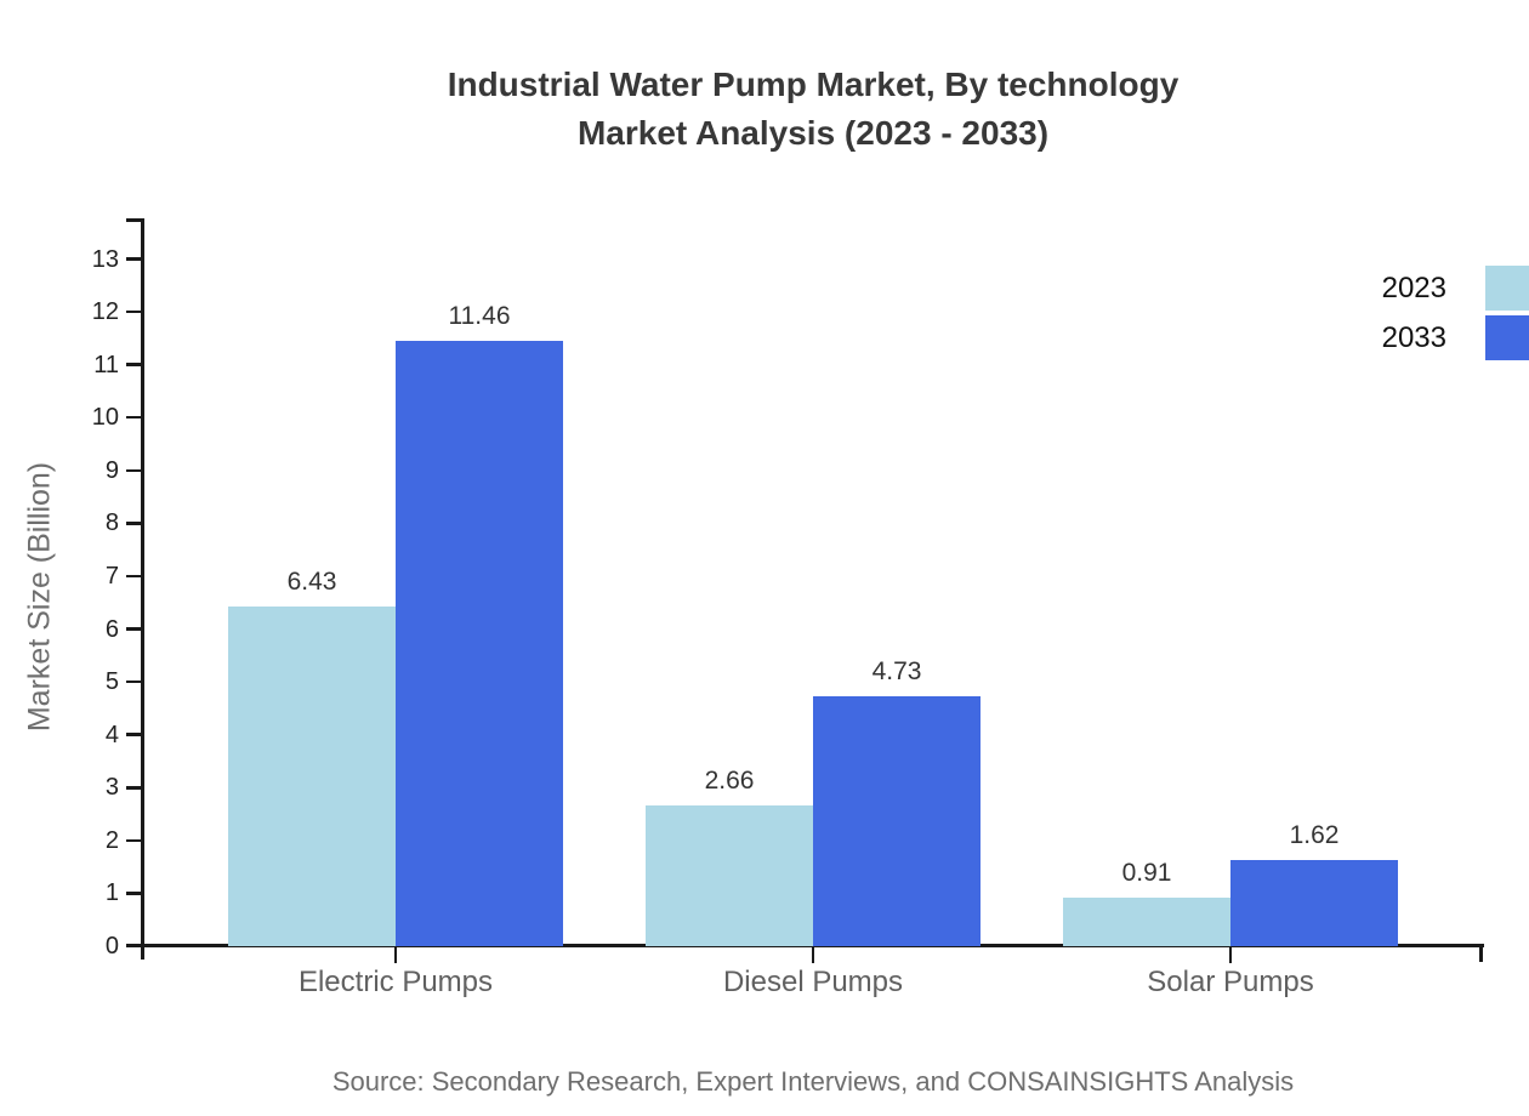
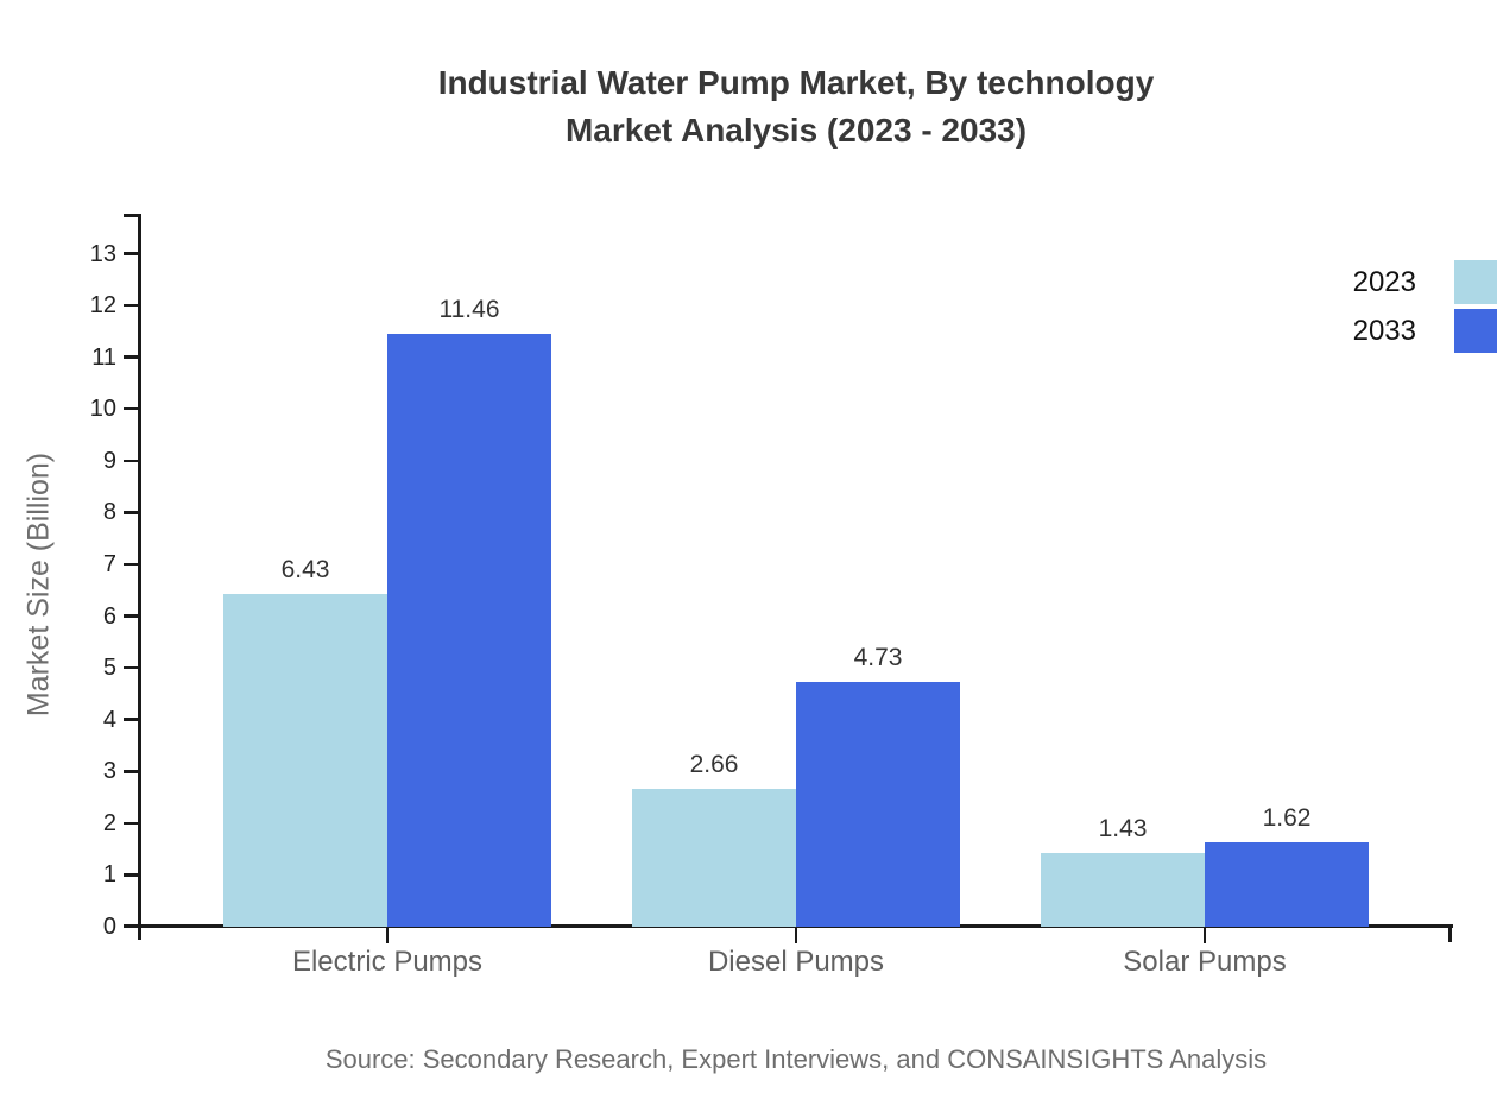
2023/Solar Pumps: 0.91 -> 1.43
